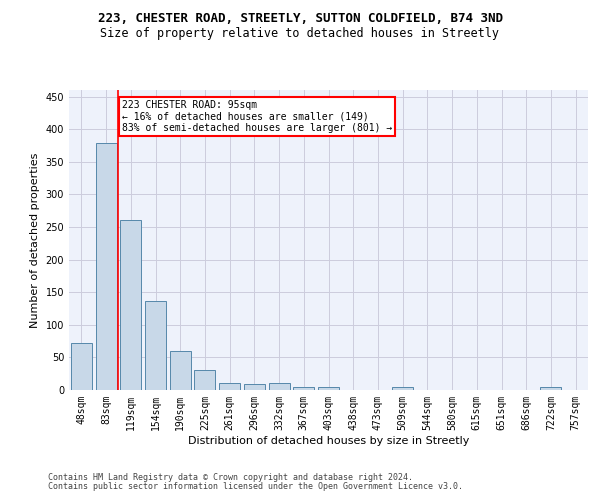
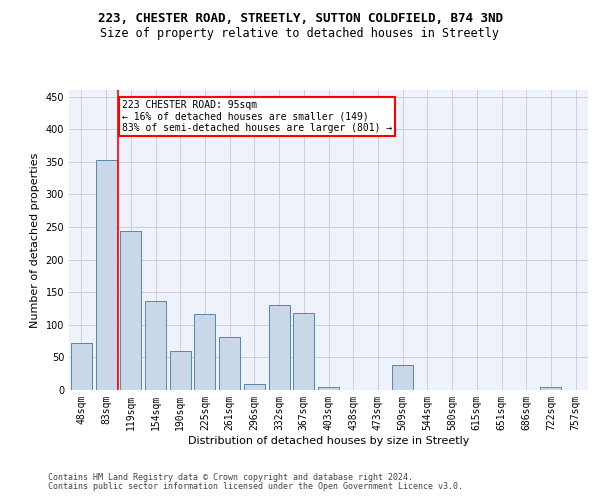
83sqm: 378 -> 352
119sqm: 261 -> 244
225sqm: 30 -> 116
261sqm: 10 -> 82
332sqm: 10 -> 130
367sqm: 5 -> 118
509sqm: 4 -> 38
